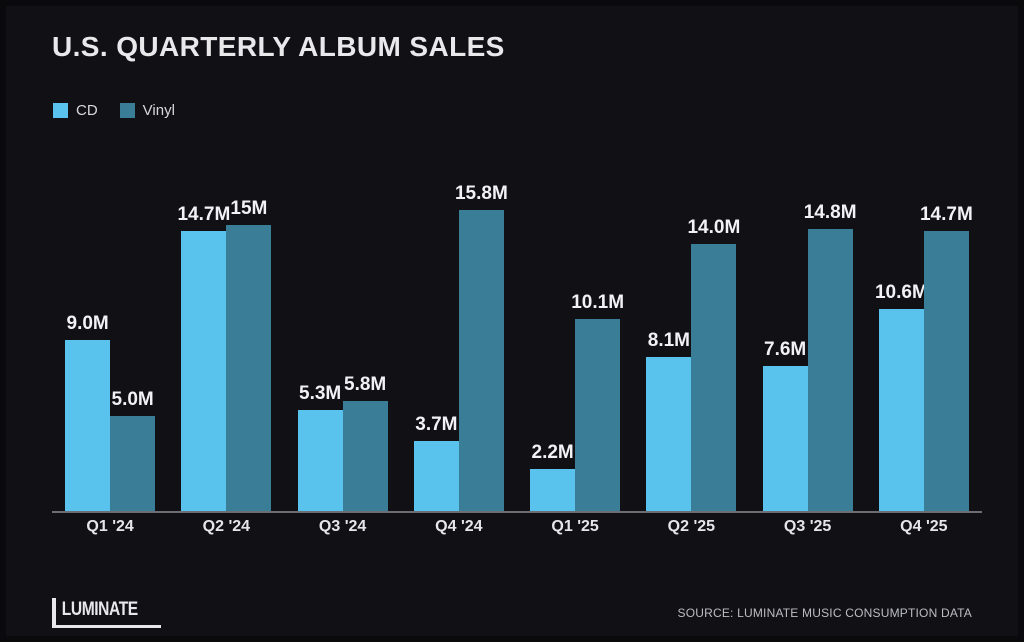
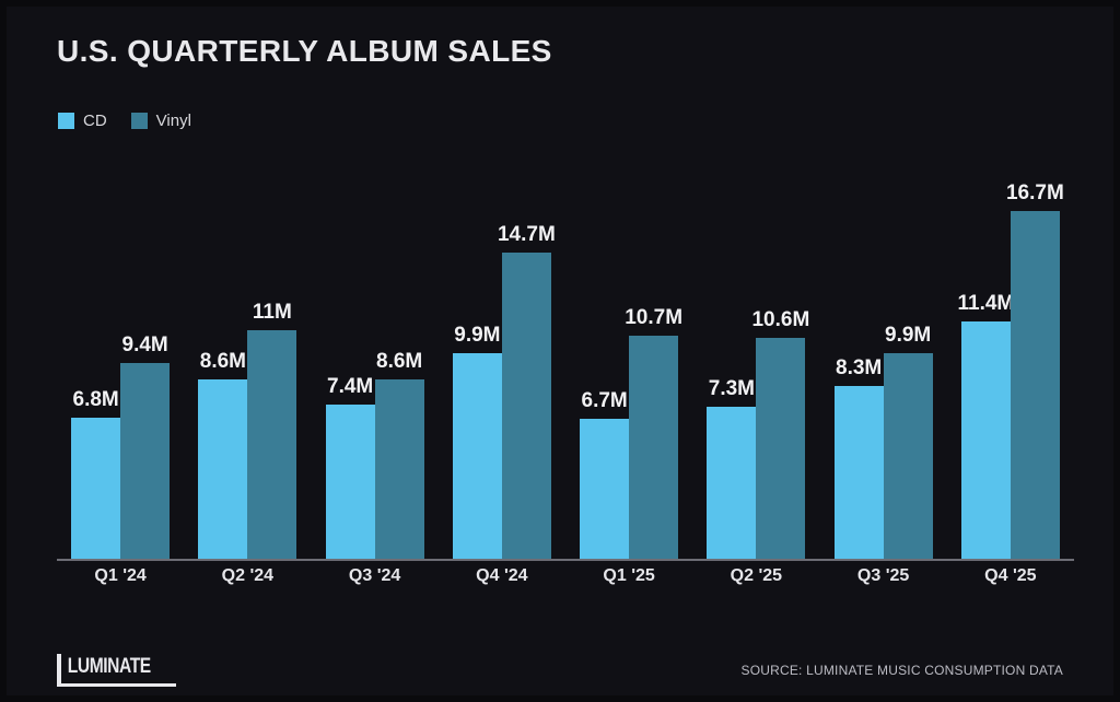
CD/Q1 '24: 9.0M -> 6.8M
Vinyl/Q1 '24: 5.0M -> 9.4M
CD/Q2 '24: 14.7M -> 8.6M
Vinyl/Q2 '24: 15M -> 11M
CD/Q3 '24: 5.3M -> 7.4M
Vinyl/Q3 '24: 5.8M -> 8.6M
CD/Q4 '24: 3.7M -> 9.9M
Vinyl/Q4 '24: 15.8M -> 14.7M
CD/Q1 '25: 2.2M -> 6.7M
Vinyl/Q1 '25: 10.1M -> 10.7M
CD/Q2 '25: 8.1M -> 7.3M
Vinyl/Q2 '25: 14.0M -> 10.6M
CD/Q3 '25: 7.6M -> 8.3M
Vinyl/Q3 '25: 14.8M -> 9.9M
CD/Q4 '25: 10.6M -> 11.4M
Vinyl/Q4 '25: 14.7M -> 16.7M
